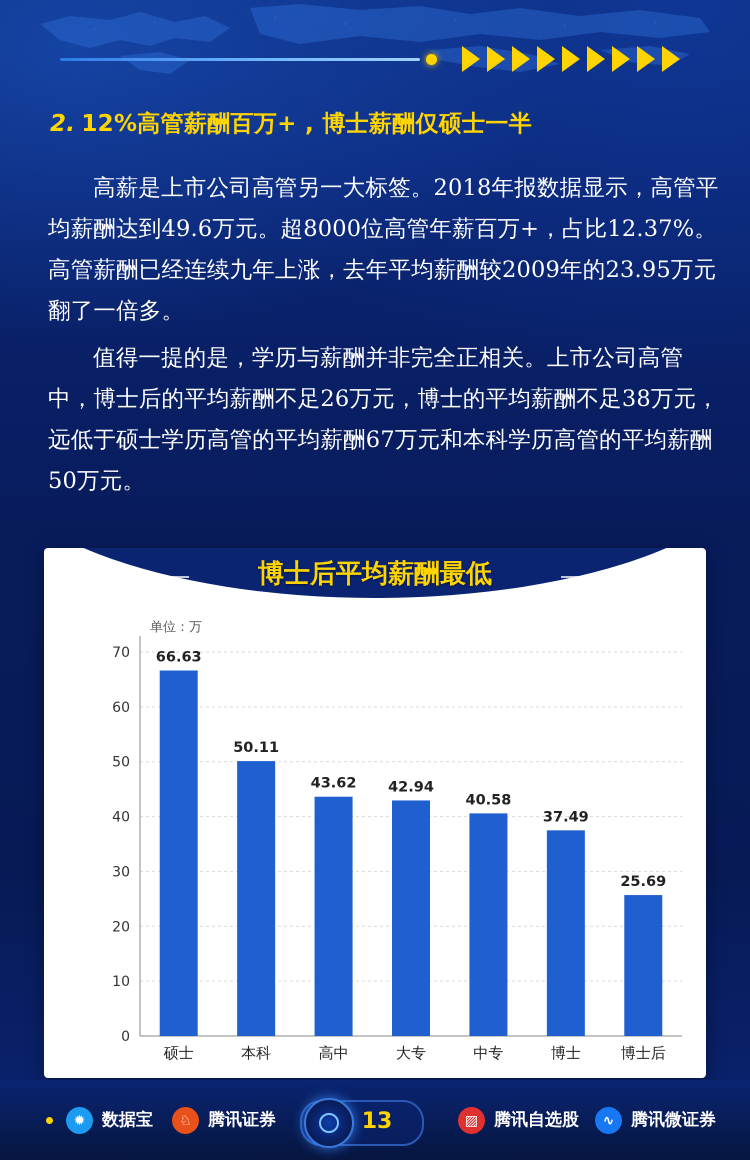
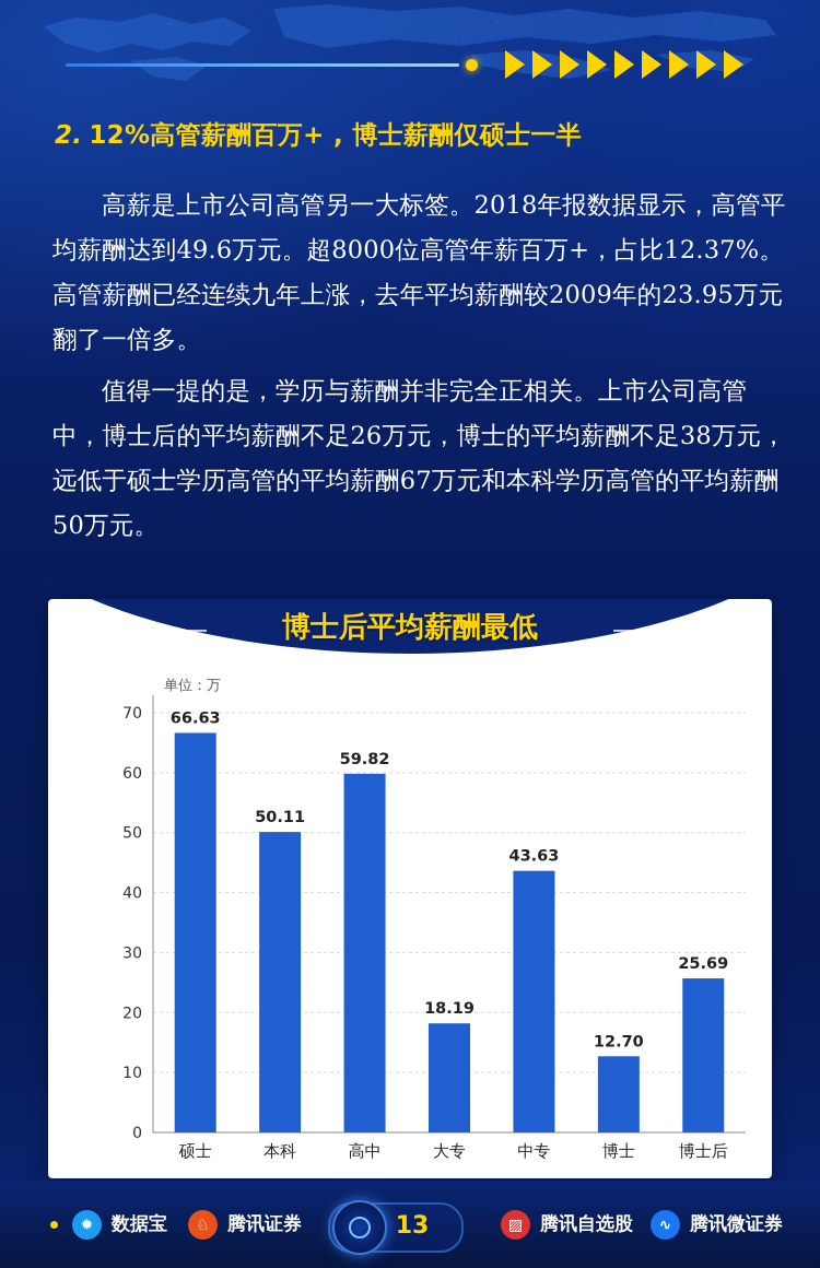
高中: 43.62 -> 59.82
大专: 42.94 -> 18.19
中专: 40.58 -> 43.63
博士: 37.49 -> 12.70
